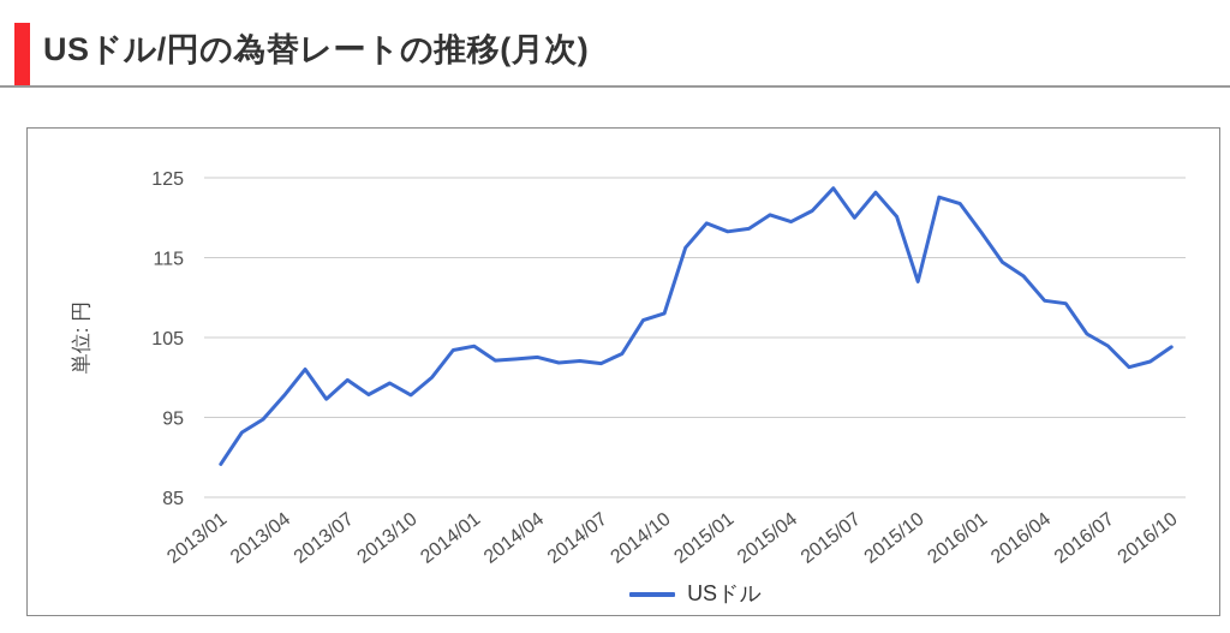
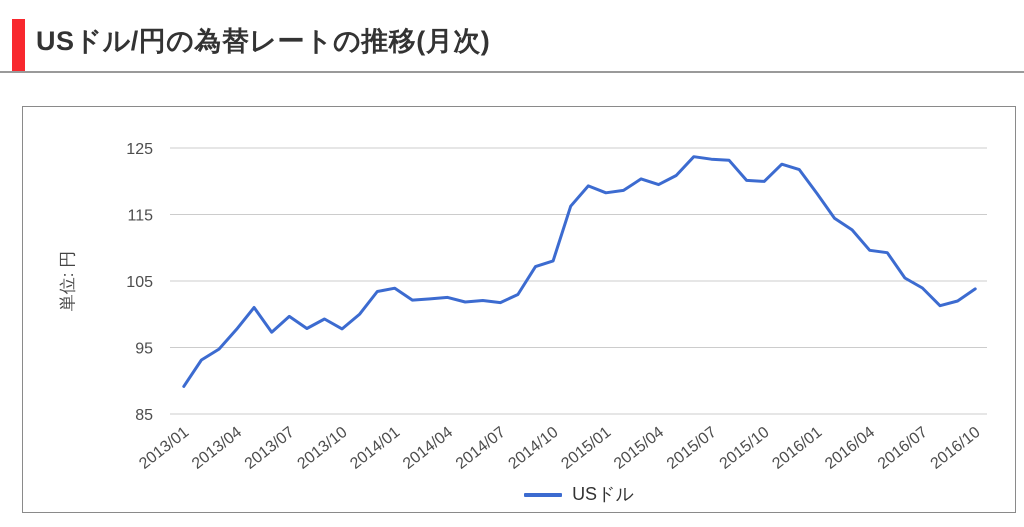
2015/07: 120 -> 123
2015/10: 112 -> 120
